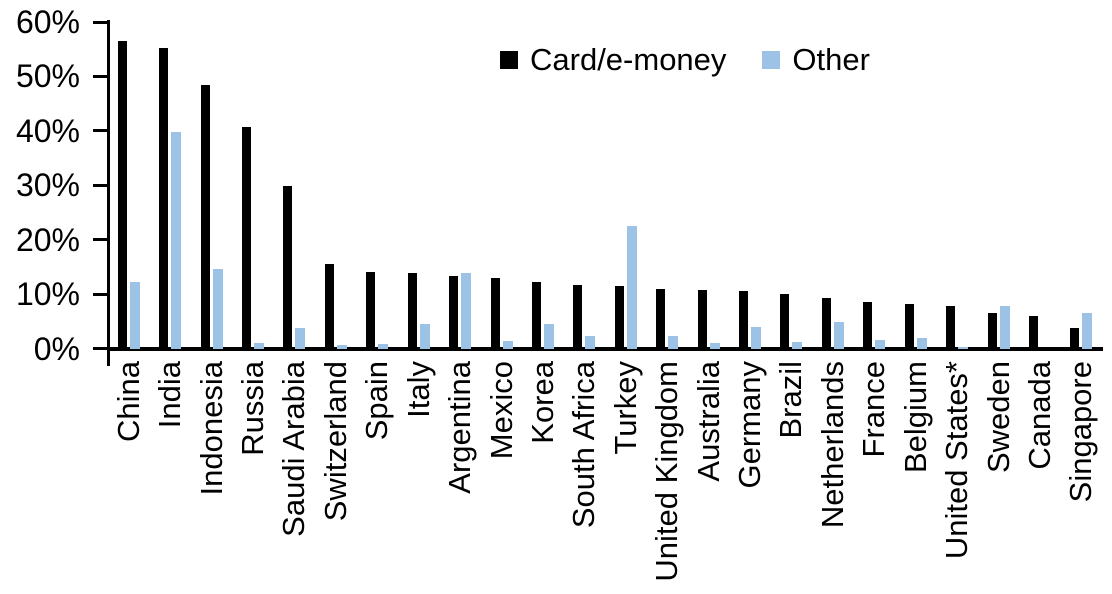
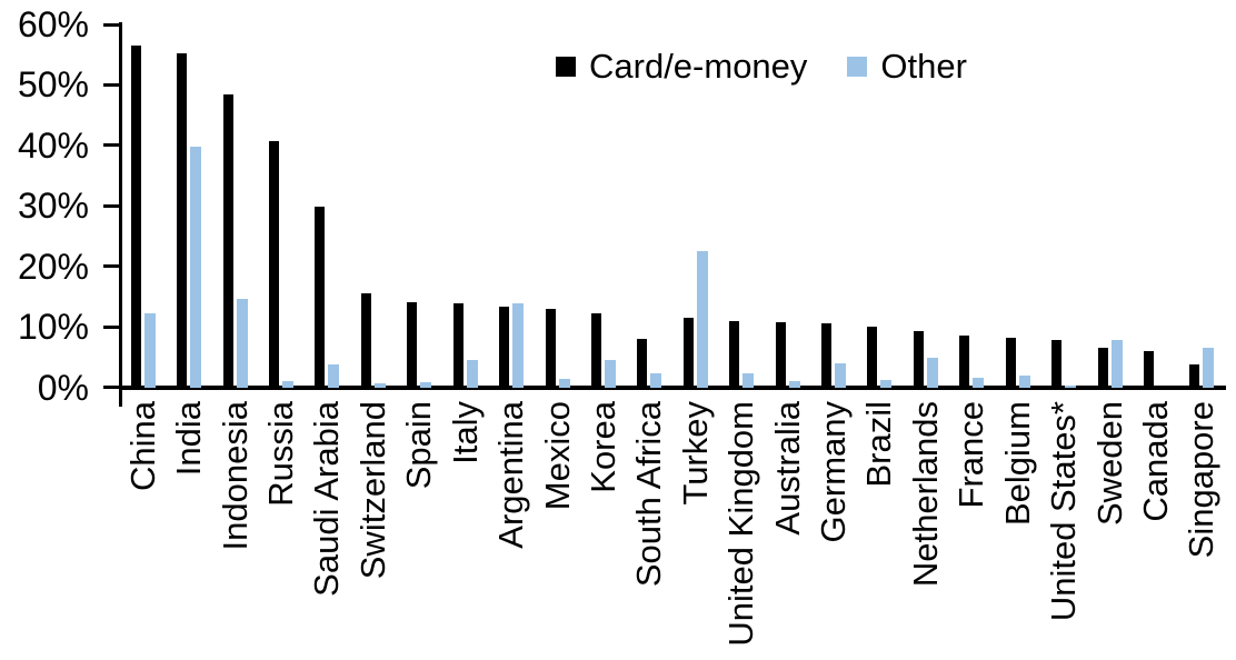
Card/e-money/South Africa: 12% -> 8%
